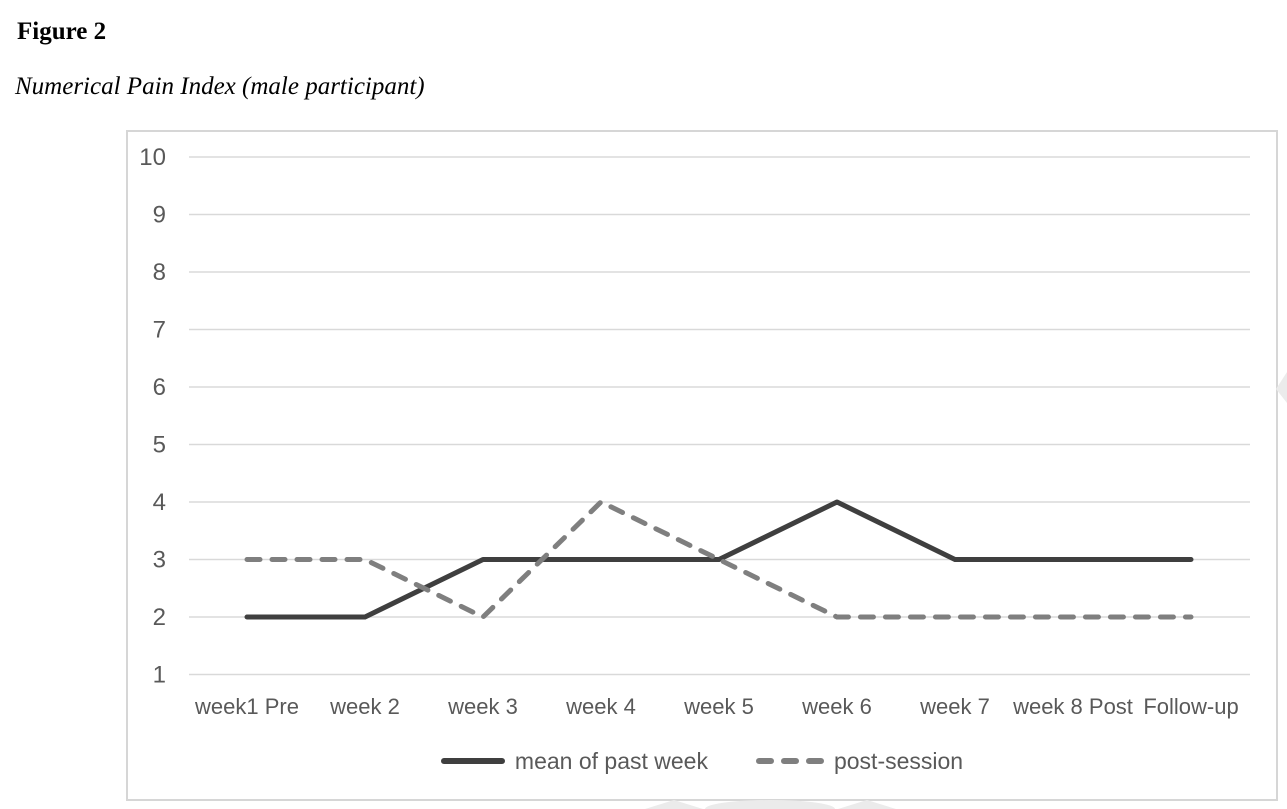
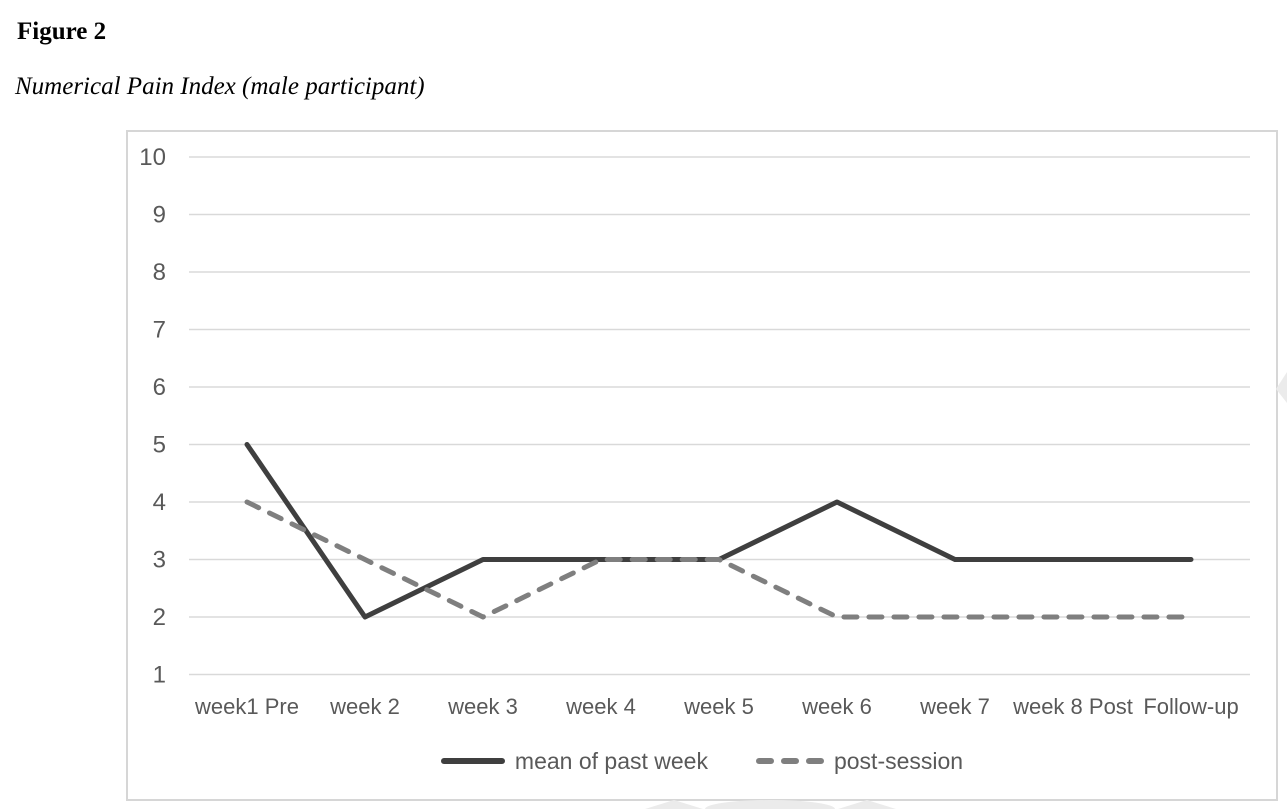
mean of past week/week1 Pre: 2 -> 5
post-session/week1 Pre: 3 -> 4
post-session/week 4: 4 -> 3
